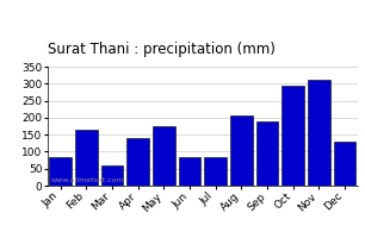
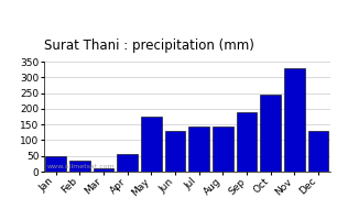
Jan: 85 -> 48
Feb: 165 -> 35
Mar: 60 -> 10
Apr: 140 -> 57
Jun: 85 -> 130
Jul: 85 -> 145
Aug: 205 -> 145
Oct: 295 -> 245
Nov: 310 -> 328
